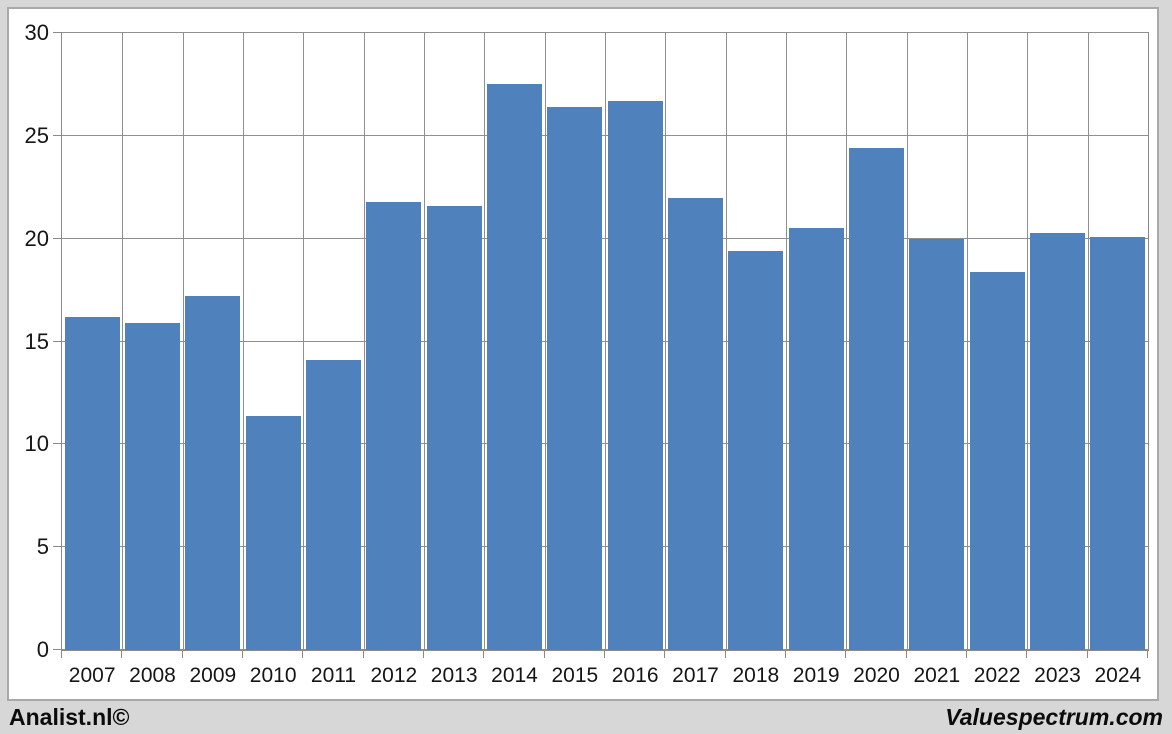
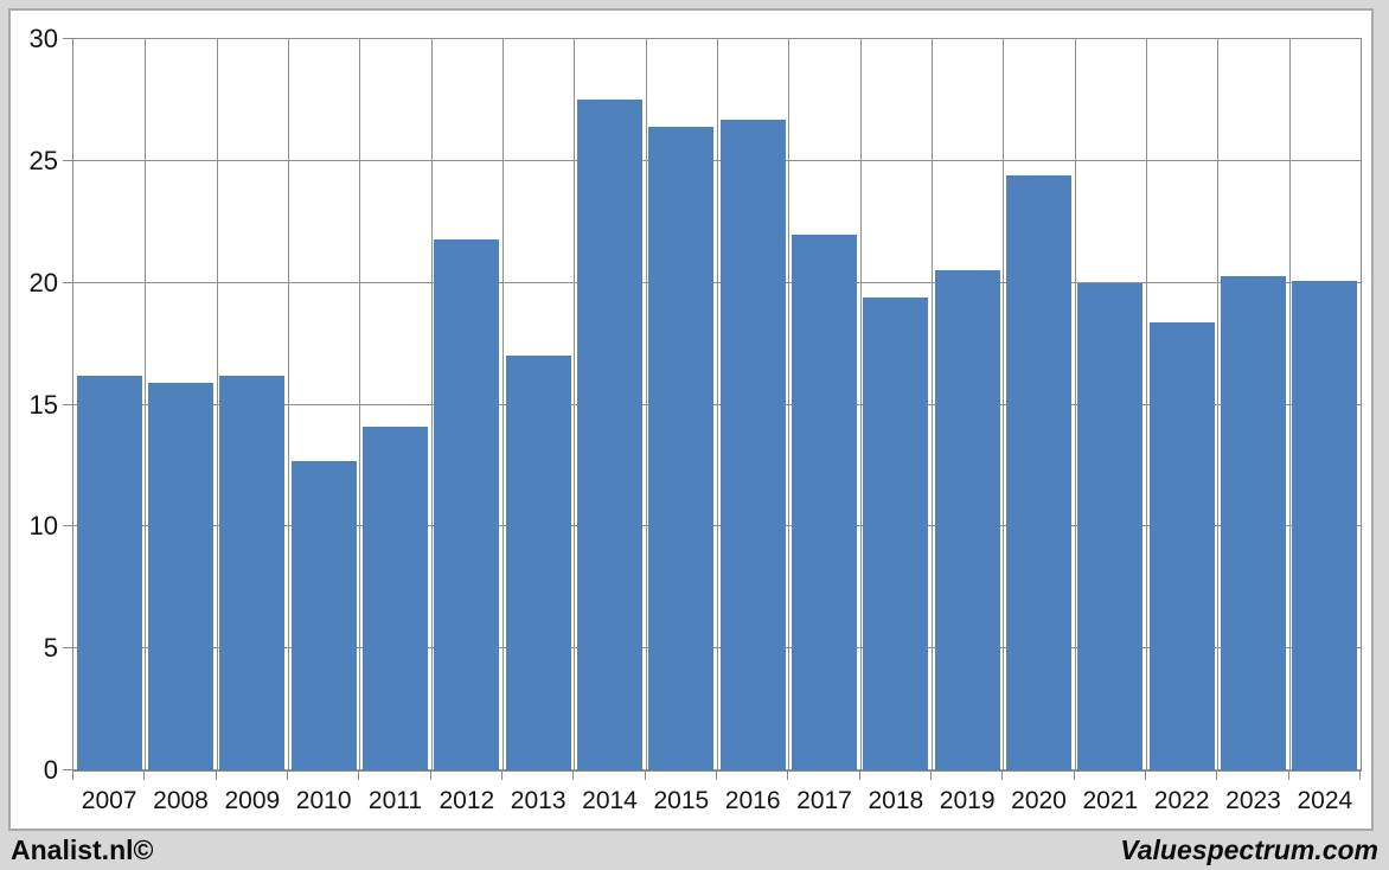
2009: 17.2 -> 16.2
2010: 11.4 -> 12.7
2013: 21.6 -> 17.0
